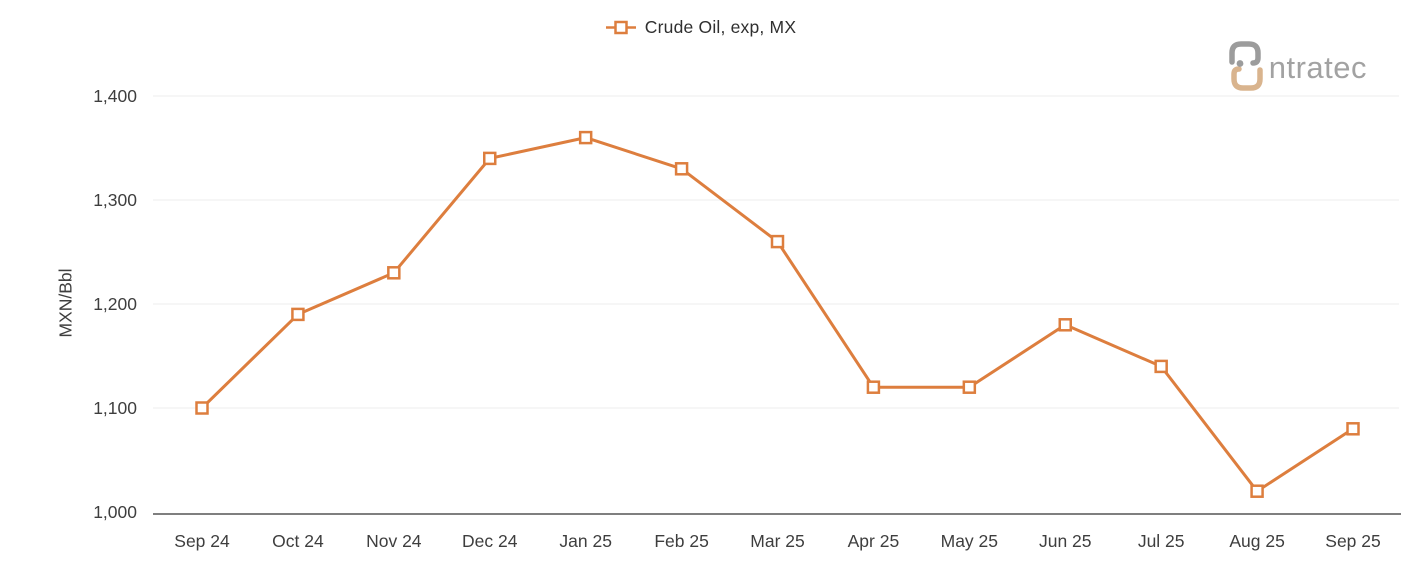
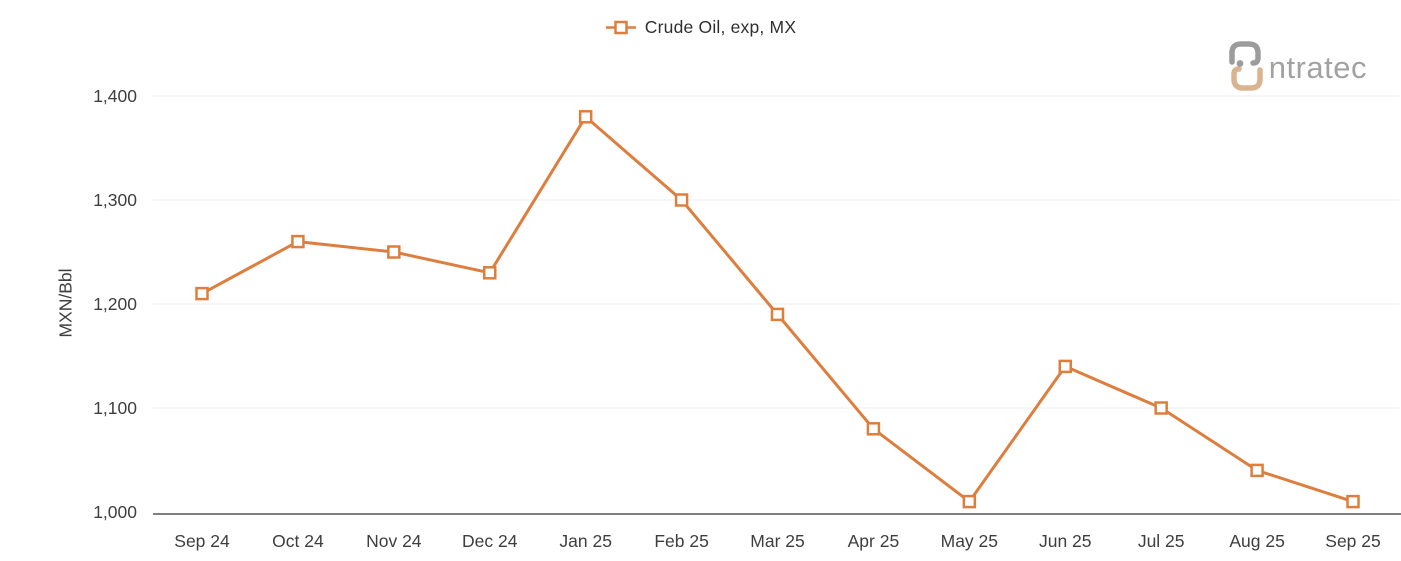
Sep 24: 1100 -> 1210
Oct 24: 1190 -> 1260
Nov 24: 1230 -> 1250
Dec 24: 1340 -> 1230
Jan 25: 1360 -> 1380
Feb 25: 1330 -> 1300
Mar 25: 1260 -> 1190
Apr 25: 1120 -> 1080
May 25: 1120 -> 1010
Jun 25: 1180 -> 1140
Jul 25: 1140 -> 1100
Aug 25: 1020 -> 1040
Sep 25: 1080 -> 1010
